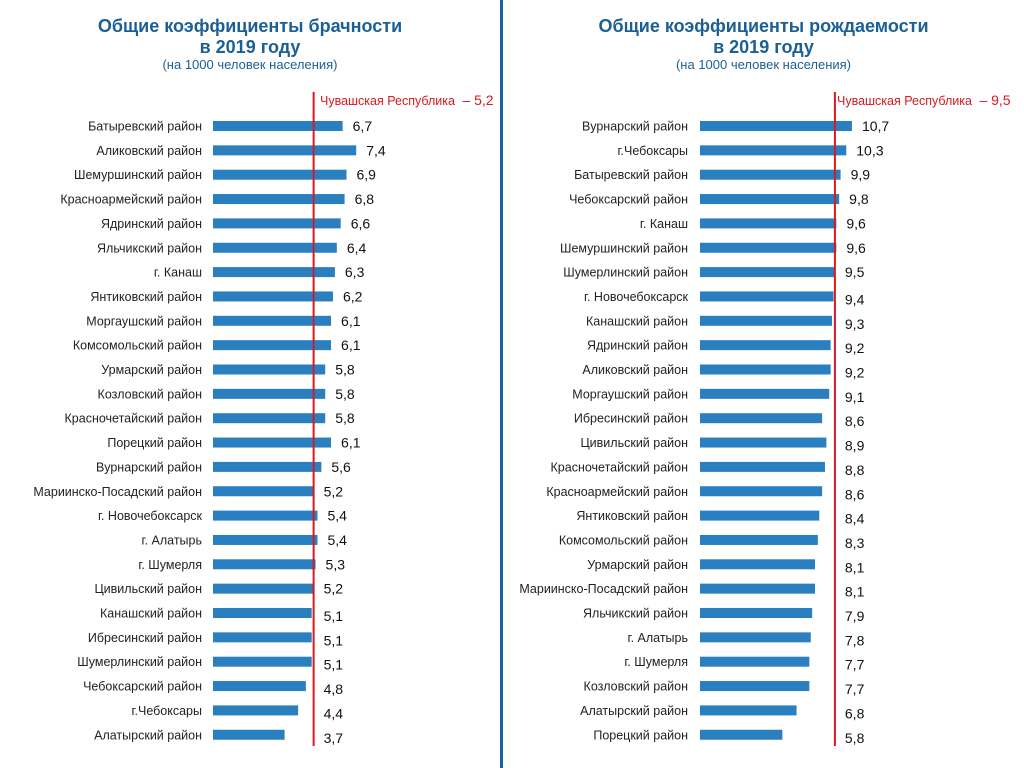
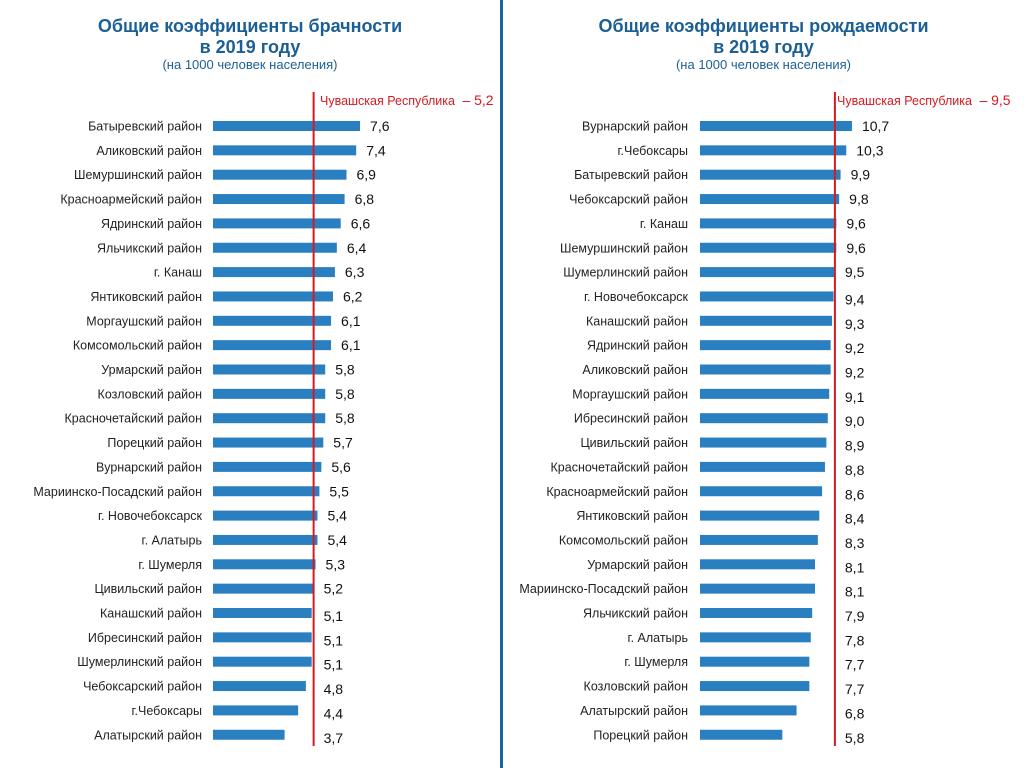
Общие коэффициенты брачности/Батыревский район: 6,7 -> 7,6
Общие коэффициенты брачности/Порецкий район: 6,1 -> 5,7
Общие коэффициенты брачности/Мариинско-Посадский район: 5,2 -> 5,5
Общие коэффициенты рождаемости/Ибресинский район: 8,6 -> 9,0
